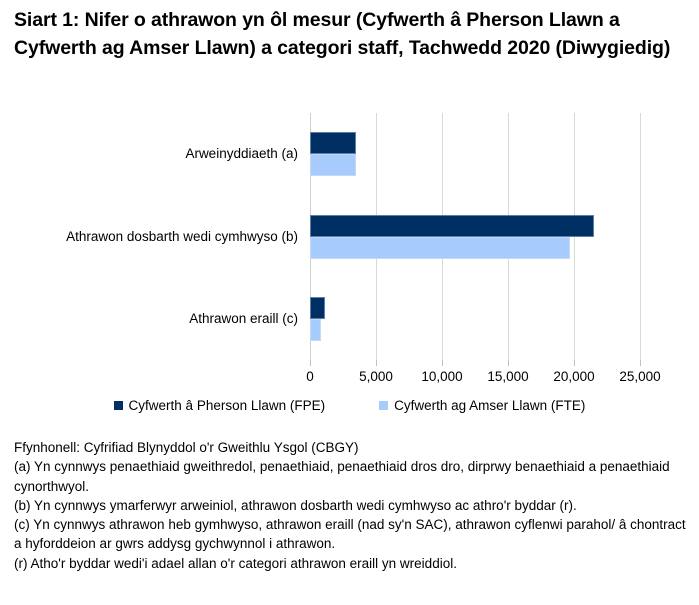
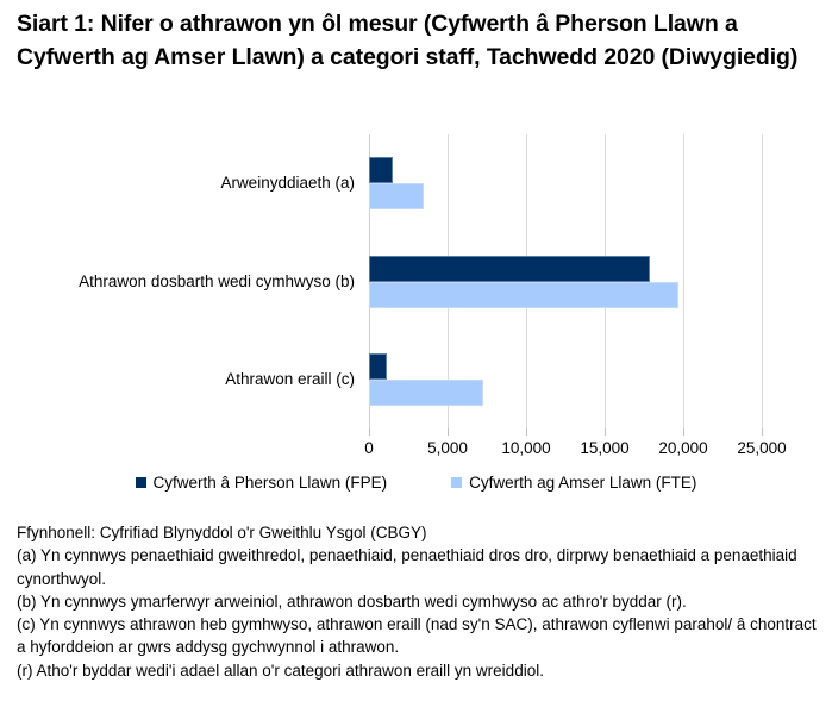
Cyfwerth â Pherson Llawn (FPE)/Arweinyddiaeth (a): 3500 -> 1500
Cyfwerth â Pherson Llawn (FPE)/Athrawon dosbarth wedi cymhwyso (b): 21500 -> 17900
Cyfwerth ag Amser Llawn (FTE)/Athrawon eraill (c): 800 -> 7300
